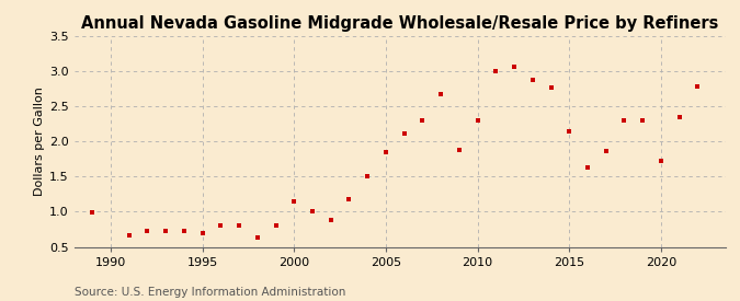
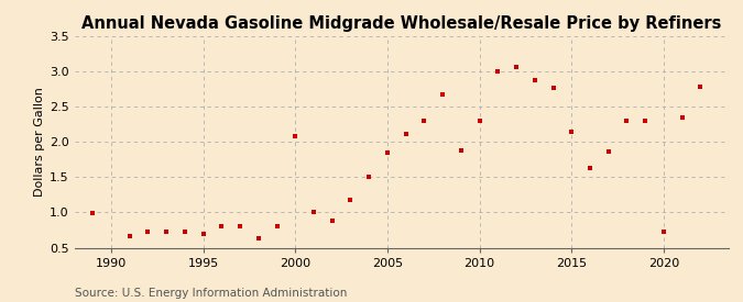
2000: 1.14 -> 2.08
2020: 1.72 -> 0.72
